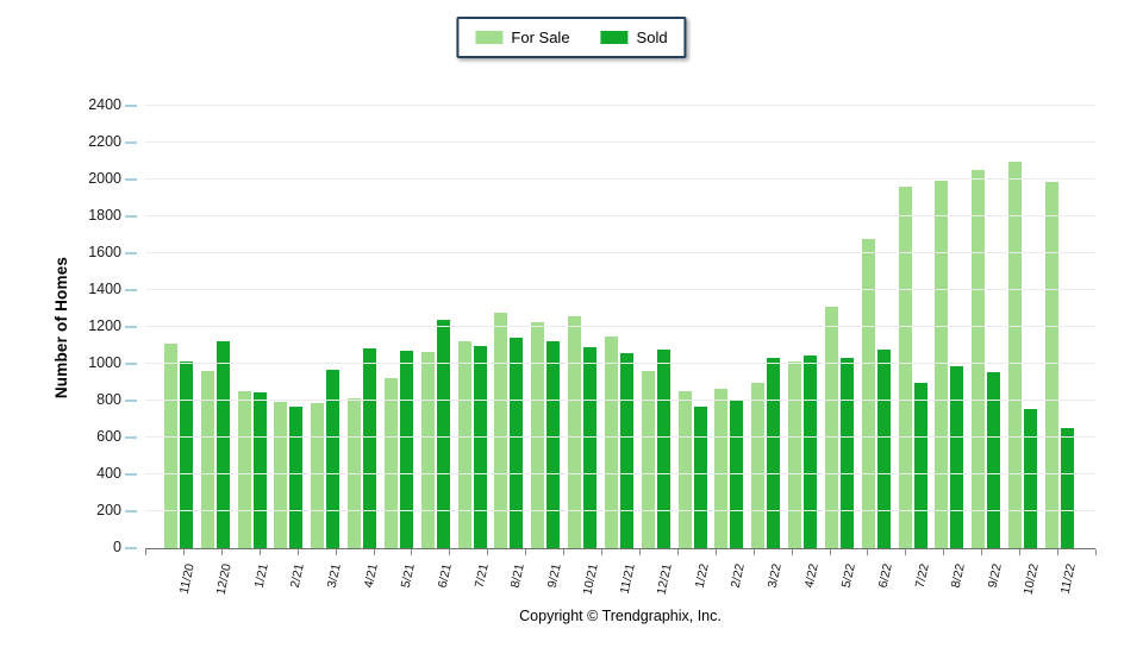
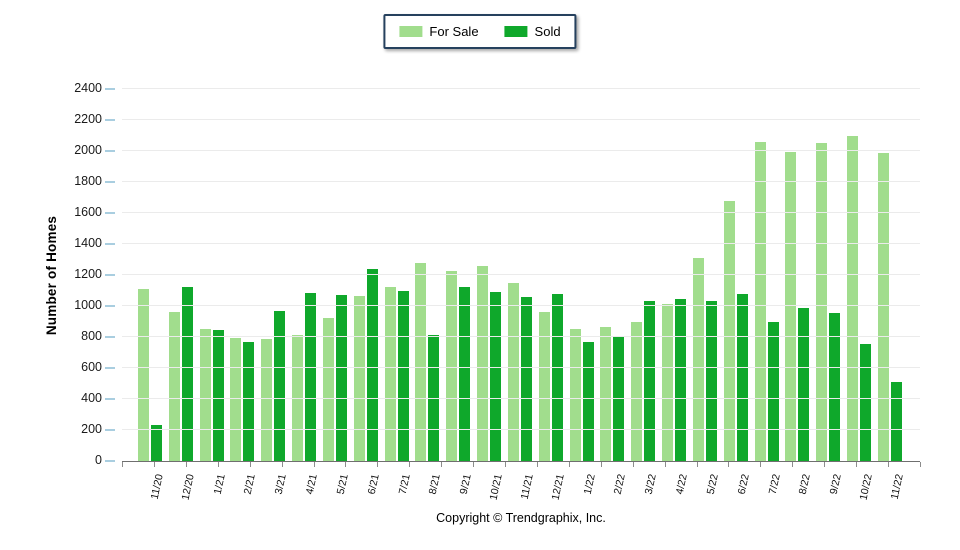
Sold/11/20: 1010 -> 230
Sold/8/21: 1140 -> 810
For Sale/7/22: 1960 -> 2060
Sold/11/22: 650 -> 510
